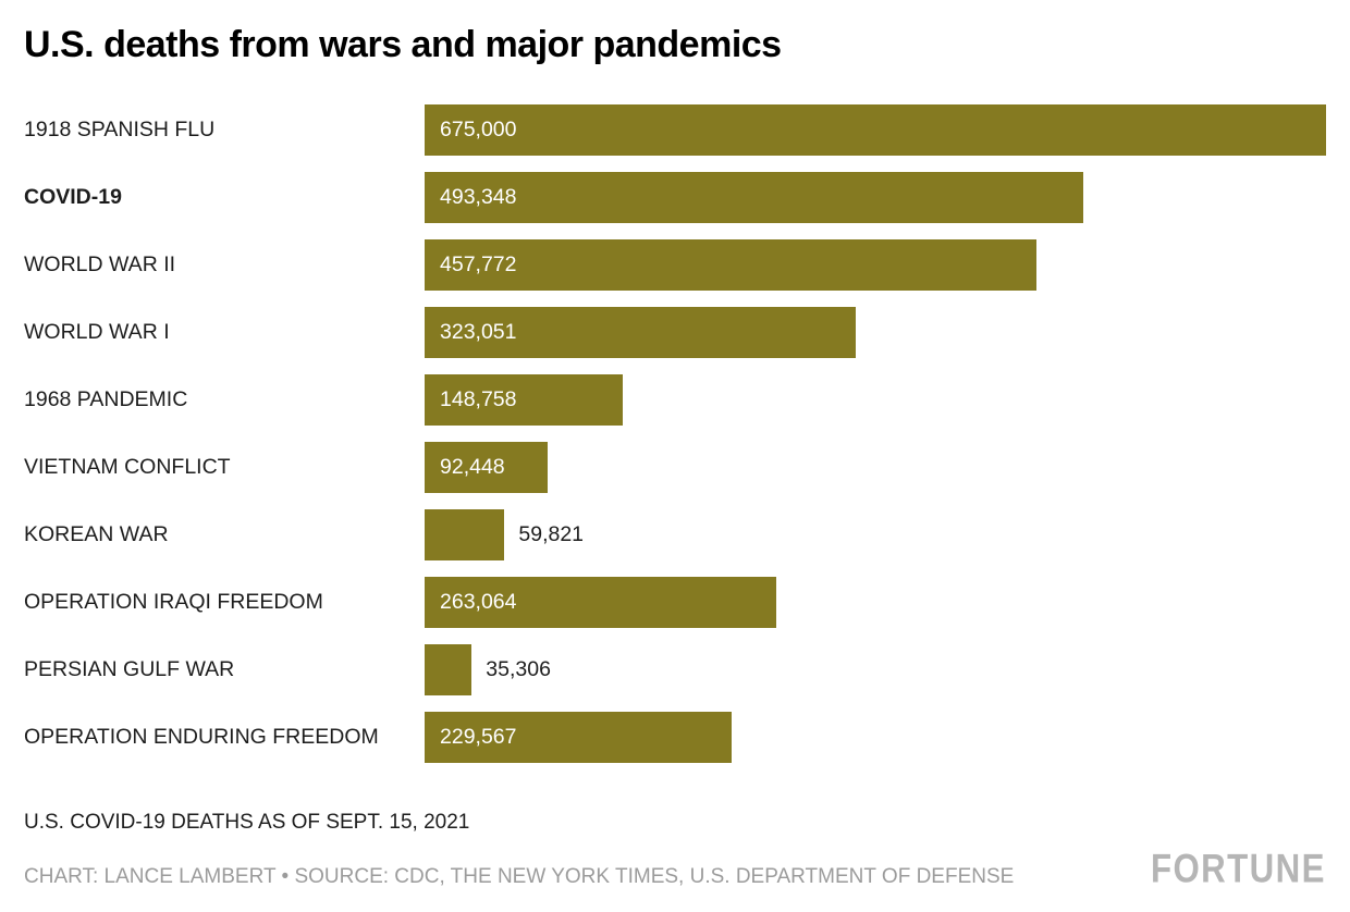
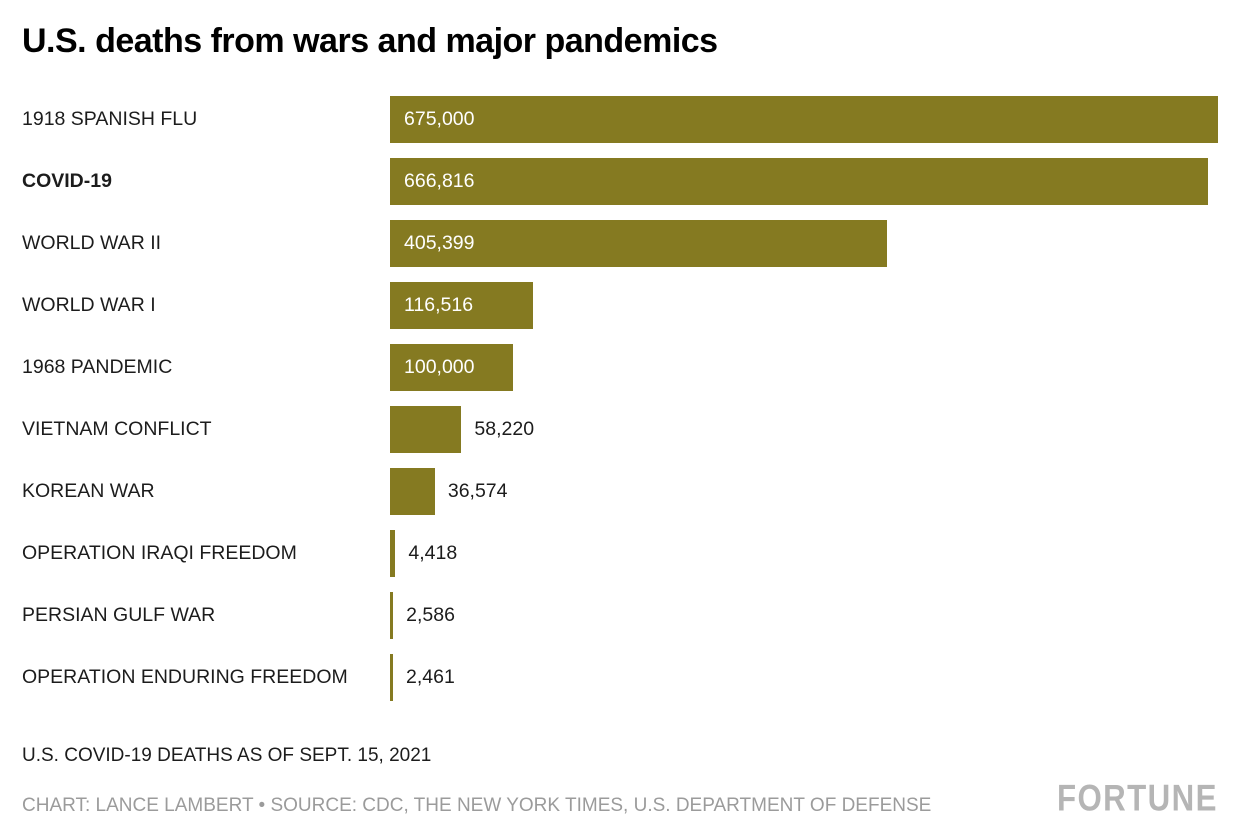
COVID-19: 493,348 -> 666,816
WORLD WAR II: 457,772 -> 405,399
WORLD WAR I: 323,051 -> 116,516
1968 PANDEMIC: 148,758 -> 100,000
VIETNAM CONFLICT: 92,448 -> 58,220
KOREAN WAR: 59,821 -> 36,574
OPERATION IRAQI FREEDOM: 263,064 -> 4,418
PERSIAN GULF WAR: 35,306 -> 2,586
OPERATION ENDURING FREEDOM: 229,567 -> 2,461
